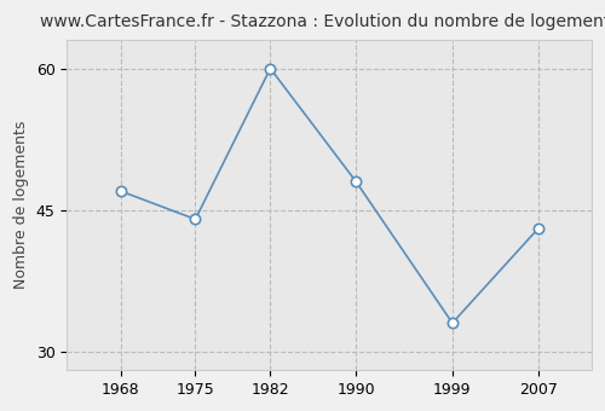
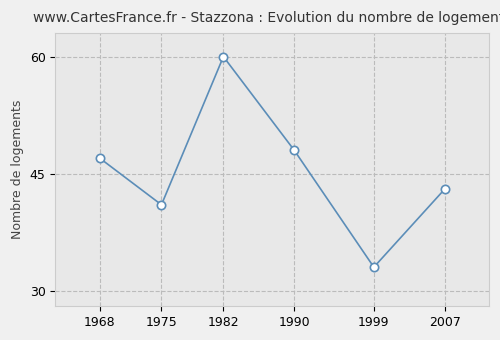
1975: 44 -> 41
